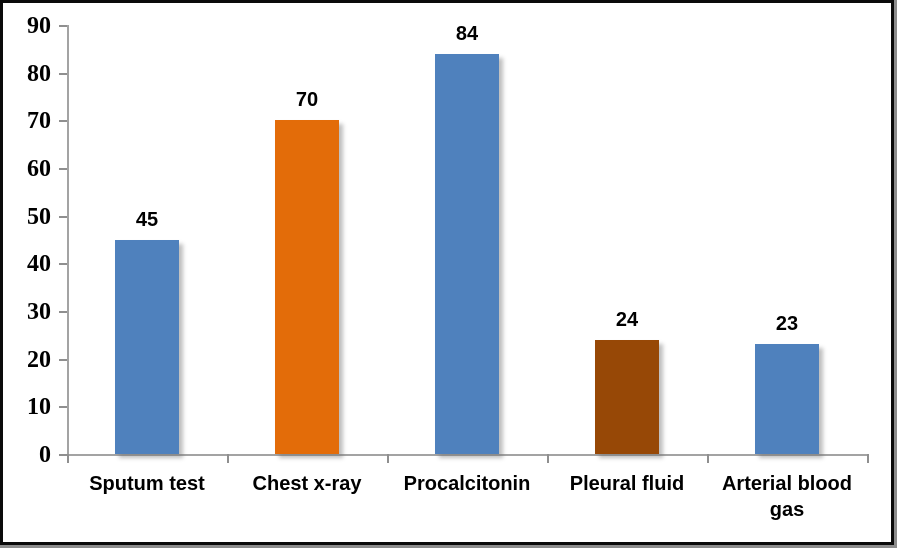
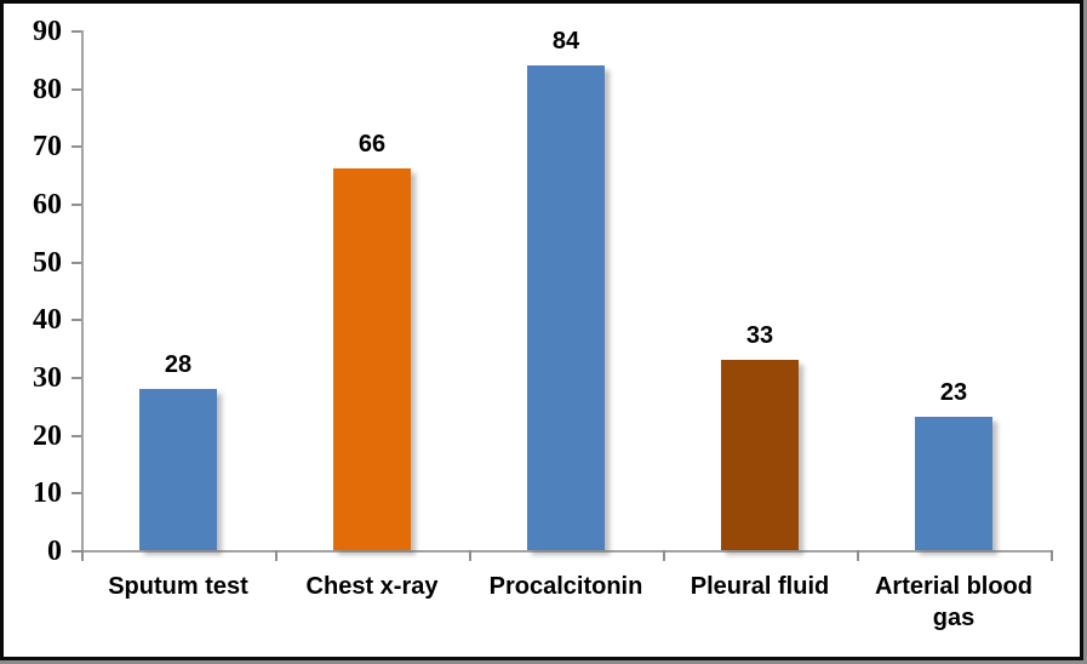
Sputum test: 45 -> 28
Chest x-ray: 70 -> 66
Pleural fluid: 24 -> 33
